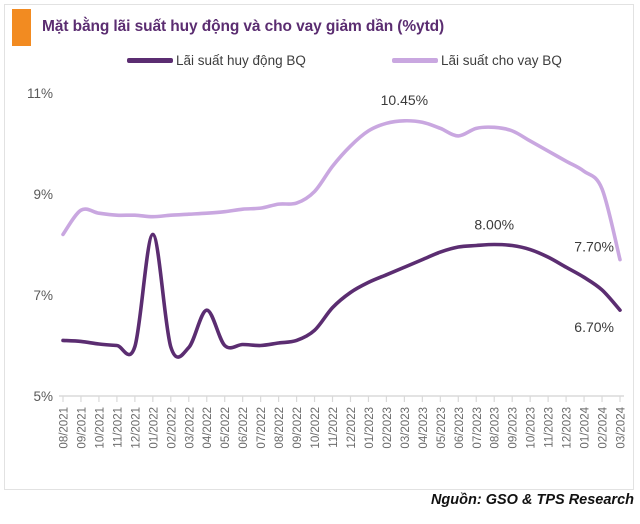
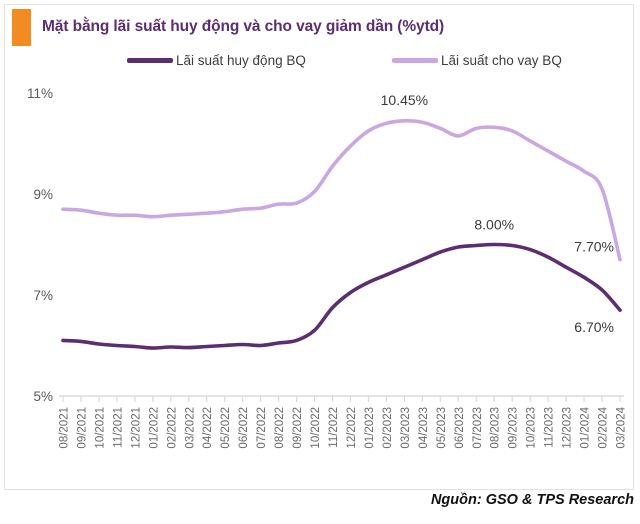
Lãi suất cho vay BQ/08/2021: 8.2% -> 8.7%
Lãi suất huy động BQ/01/2022: 8.2% -> 6.0%
Lãi suất huy động BQ/04/2022: 6.7% -> 6.0%
